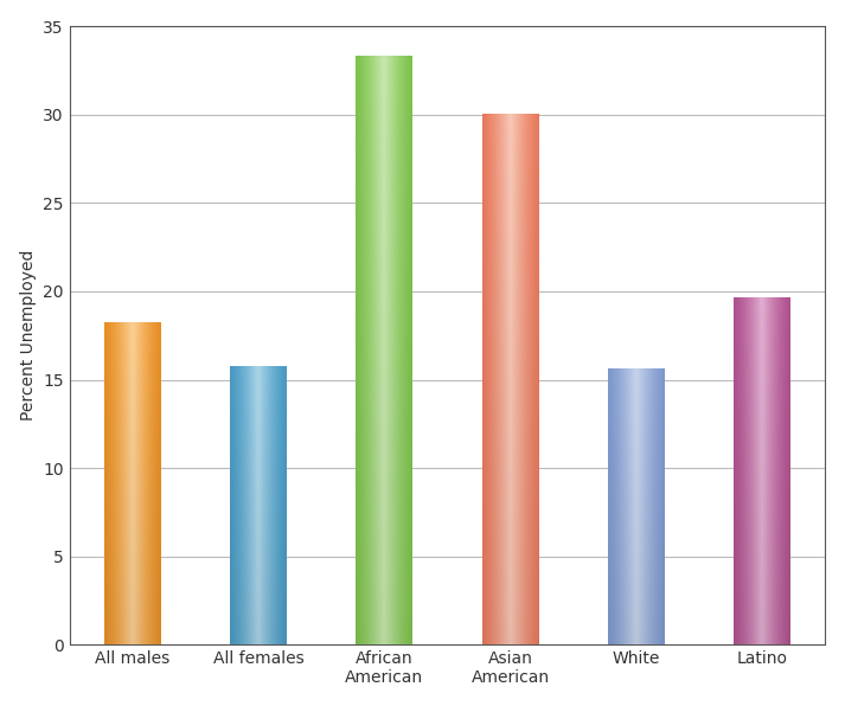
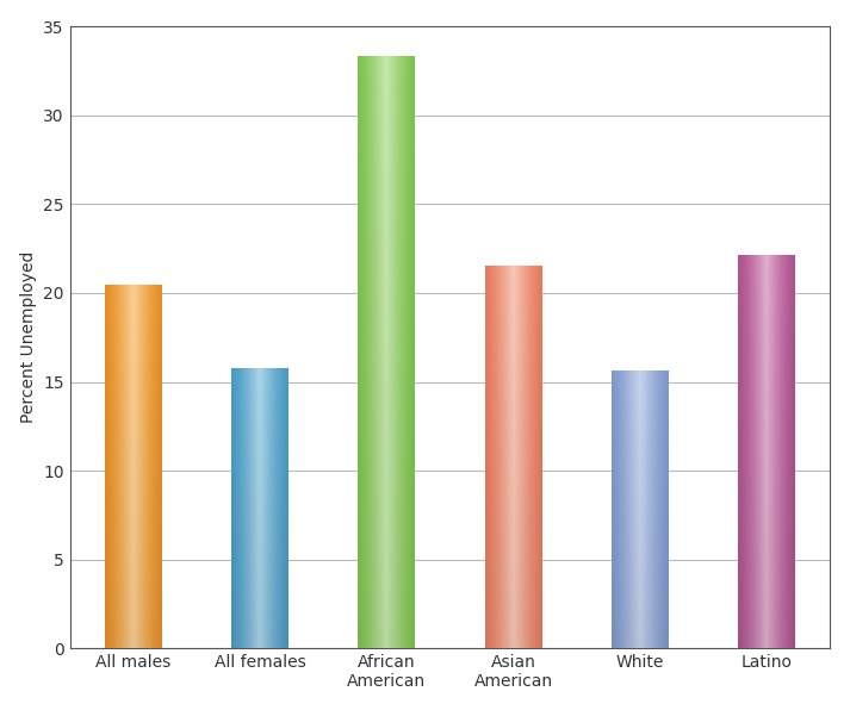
All males: 18.2 -> 20.4
Asian American: 30.0 -> 21.5
Latino: 19.6 -> 22.1
